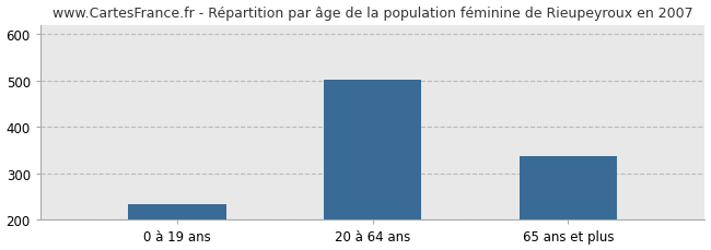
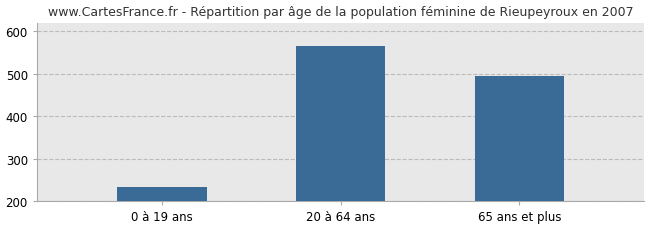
20 à 64 ans: 503 -> 565
65 ans et plus: 337 -> 495
